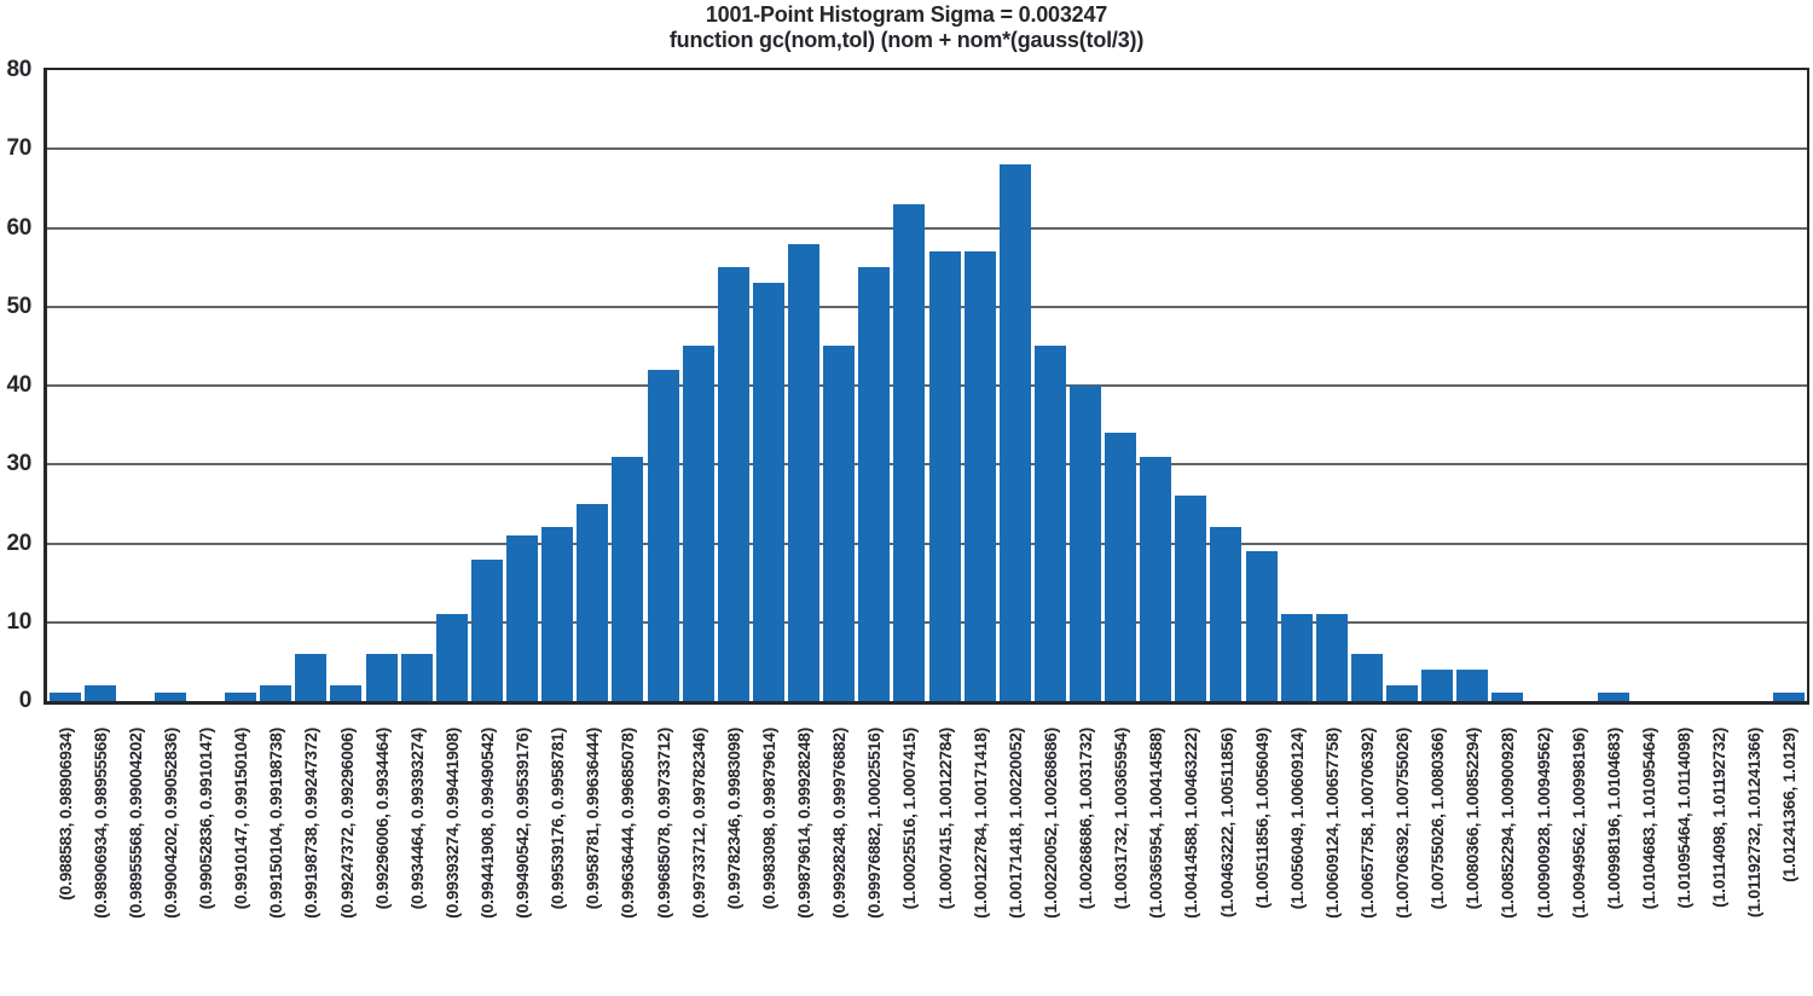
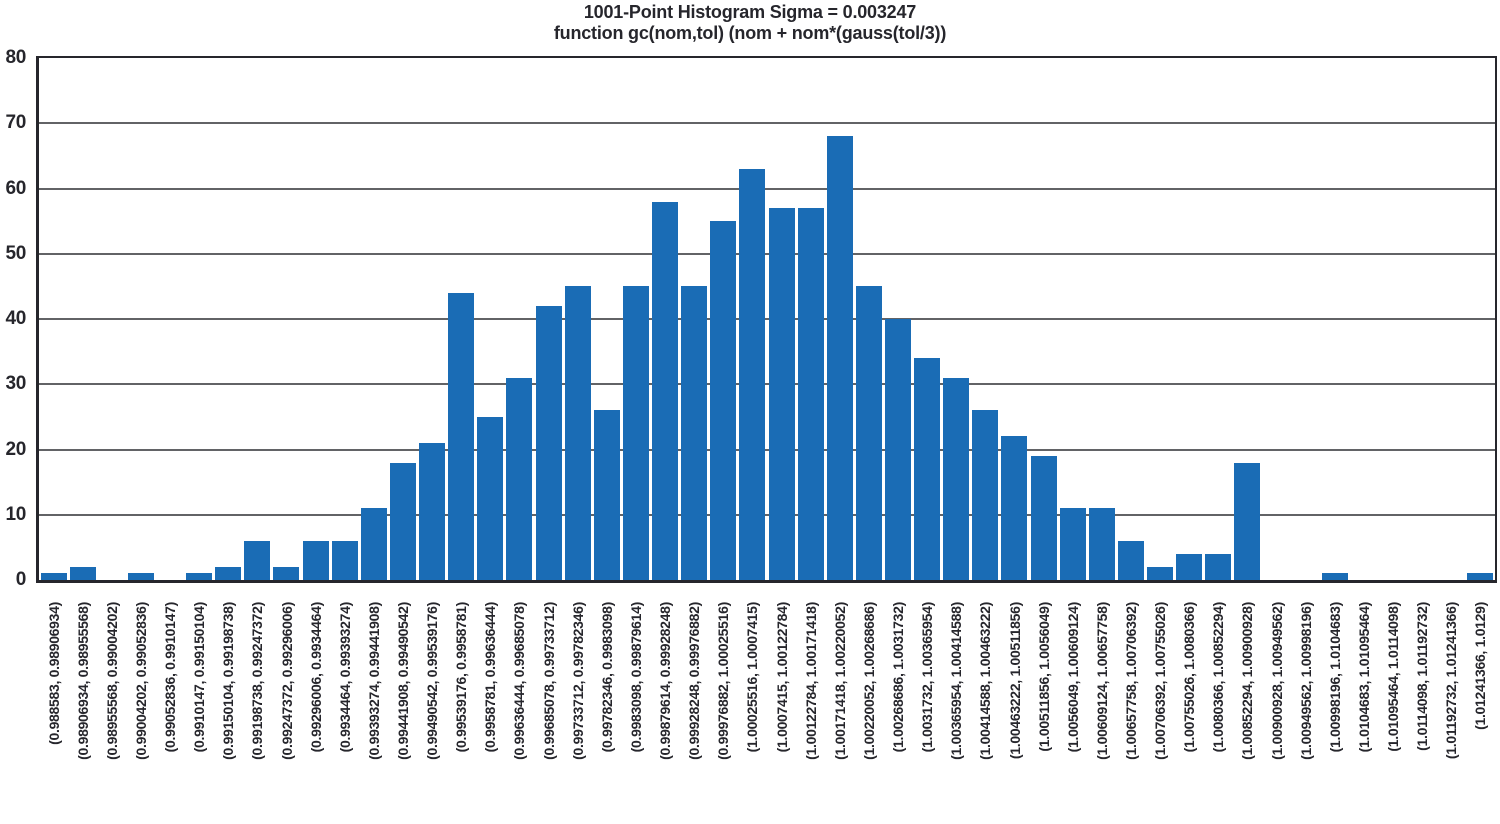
(0.99539176, 0.9958781): 22 -> 44
(0.99782346, 0.9983098): 55 -> 26
(0.9983098, 0.99879614): 53 -> 45
(1.00852294, 1.00900928): 1 -> 18
